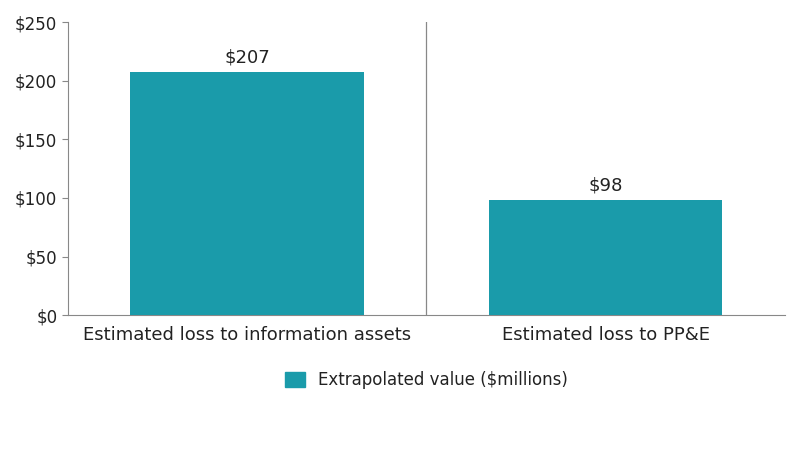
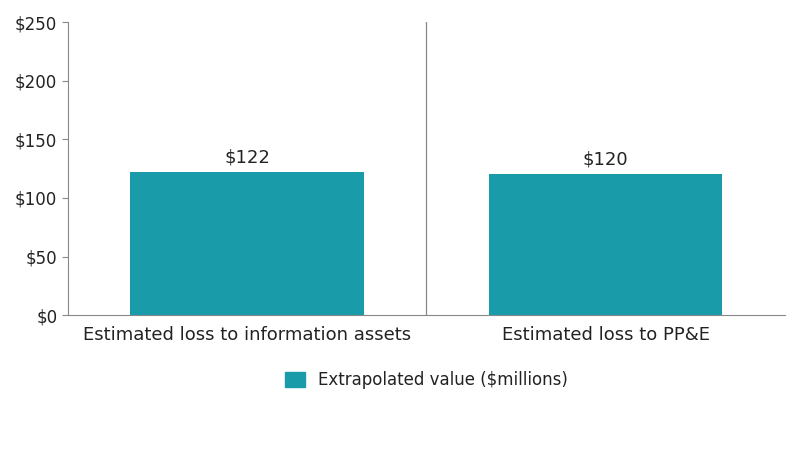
Estimated loss to information assets: $207 -> $122
Estimated loss to PP&E: $98 -> $120
